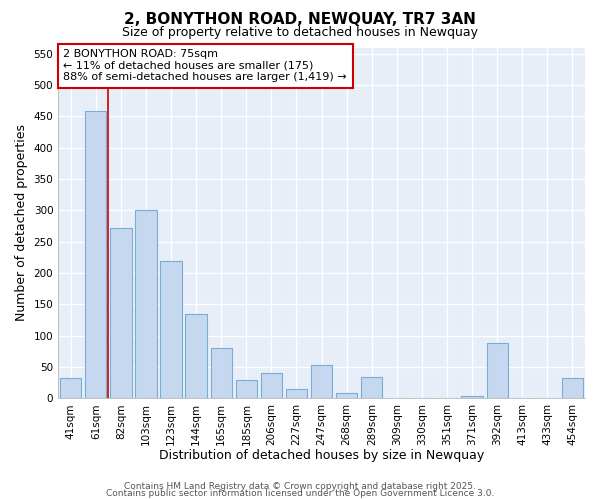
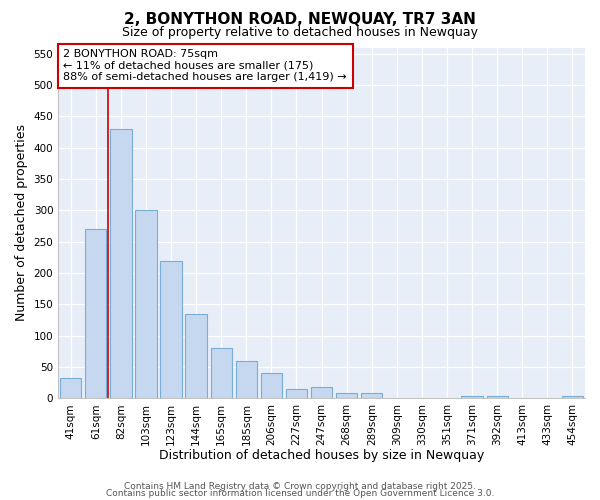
61sqm: 458 -> 270
82sqm: 272 -> 430
185sqm: 30 -> 60
247sqm: 54 -> 18
289sqm: 34 -> 9
392sqm: 88 -> 4
454sqm: 32 -> 4
